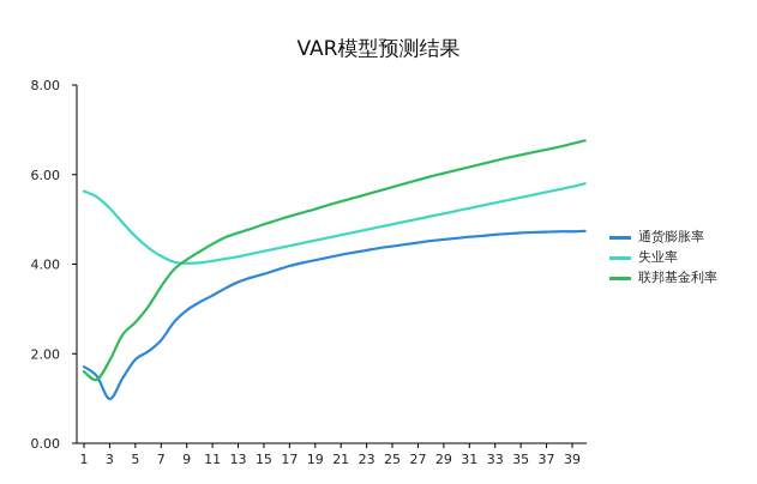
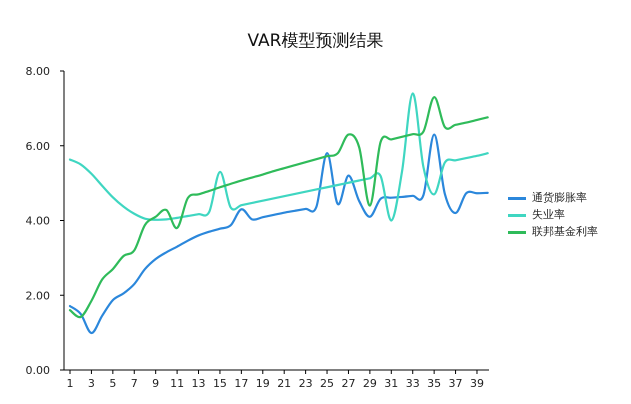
联邦基金利率/7: 3.5 -> 3.2
联邦基金利率/11: 4.5 -> 3.8
失业率/15: 4.3 -> 5.3
通货膨胀率/17: 4.0 -> 4.3
通货膨胀率/25: 4.4 -> 5.8
通货膨胀率/27: 4.5 -> 5.2
联邦基金利率/27: 5.9 -> 6.3
通货膨胀率/29: 4.5 -> 4.1
联邦基金利率/29: 6.0 -> 4.4
失业率/31: 5.2 -> 4.0
失业率/33: 5.4 -> 7.4
通货膨胀率/35: 4.7 -> 6.3
失业率/35: 5.5 -> 4.7
联邦基金利率/35: 6.4 -> 7.3
通货膨胀率/37: 4.7 -> 4.2
